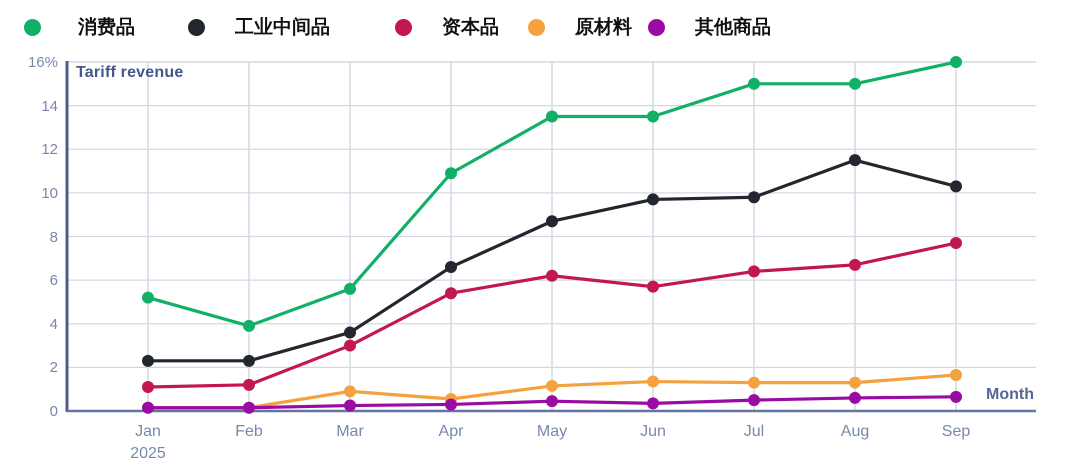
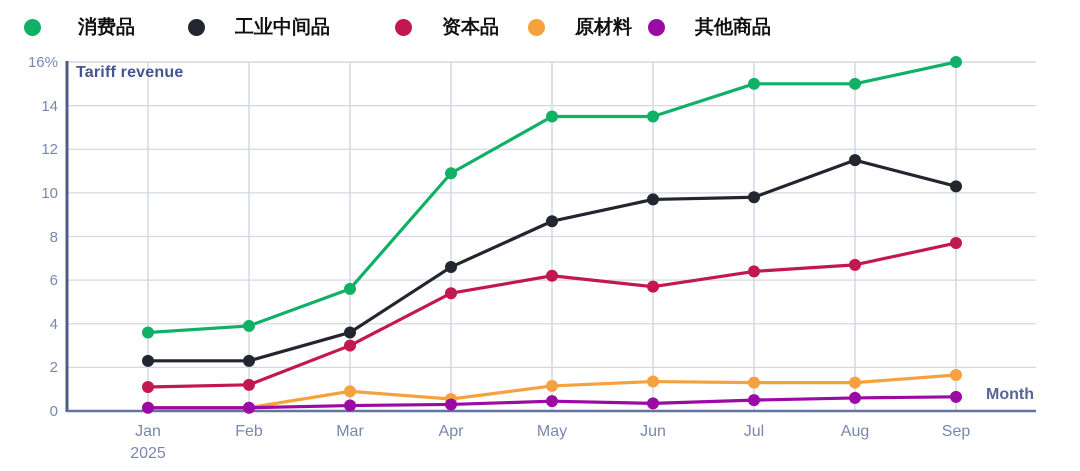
消费品/Jan: 5.2% -> 3.6%
